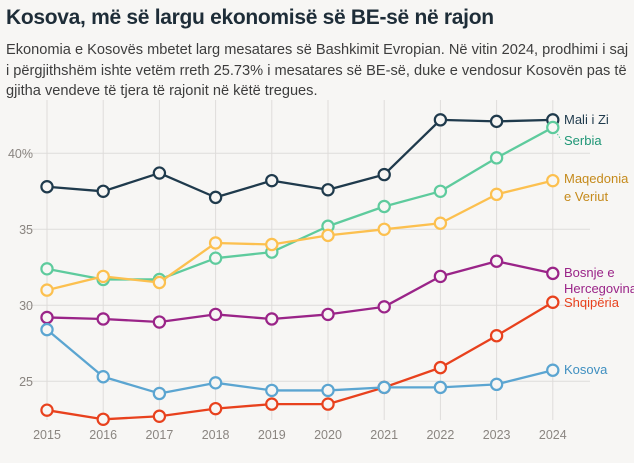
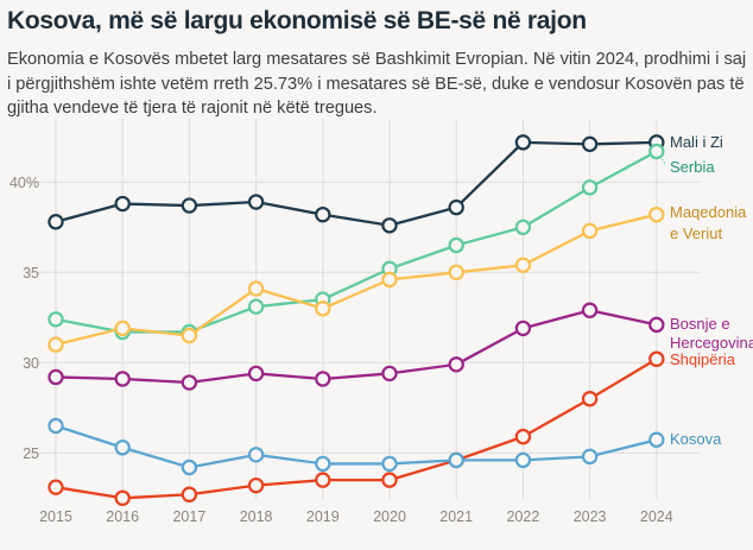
Kosova/2015: 28.4% -> 26.5%
Mali i Zi/2016: 37.5% -> 38.8%
Mali i Zi/2018: 37.1% -> 38.9%
Maqedonia e Veriut/2019: 34.0% -> 33.0%
